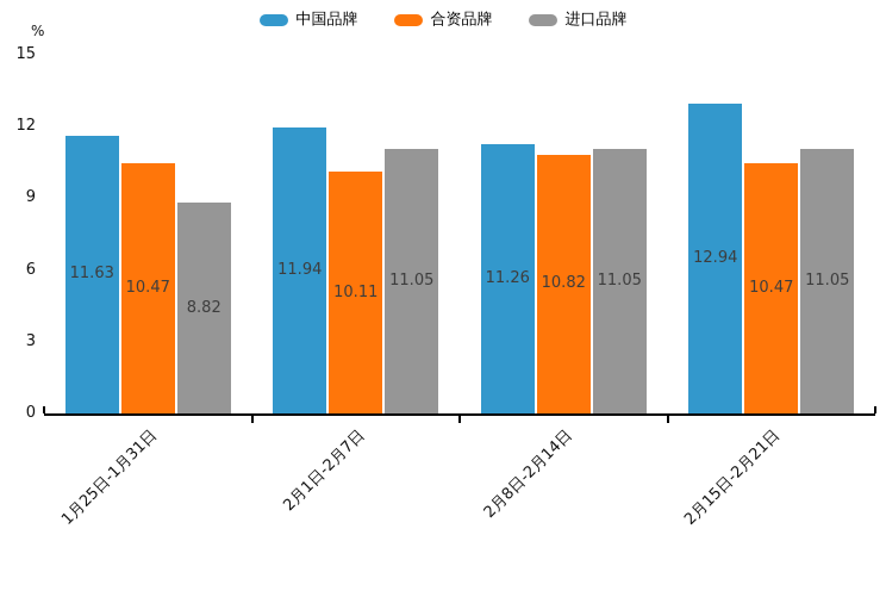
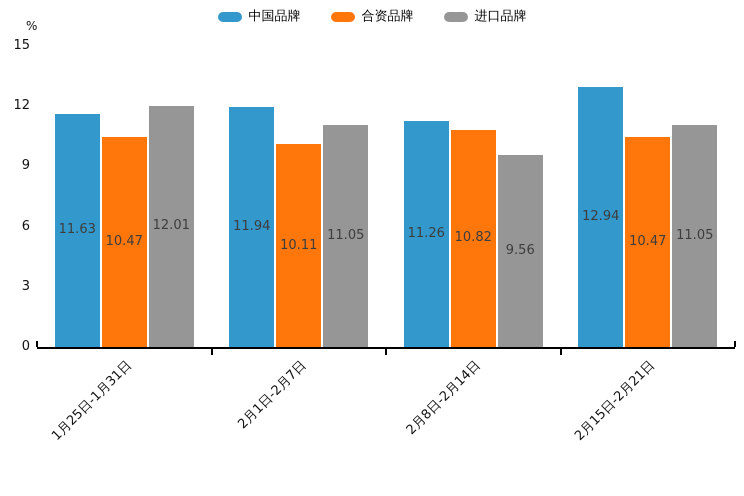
进口品牌/1月25日-1月31日: 8.82 -> 12.01
进口品牌/2月8日-2月14日: 11.05 -> 9.56
